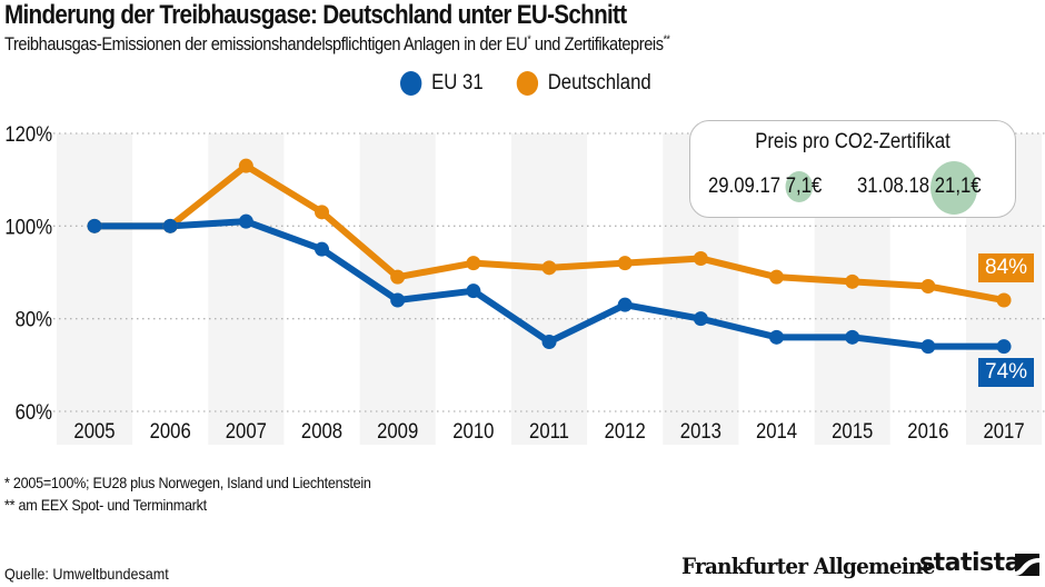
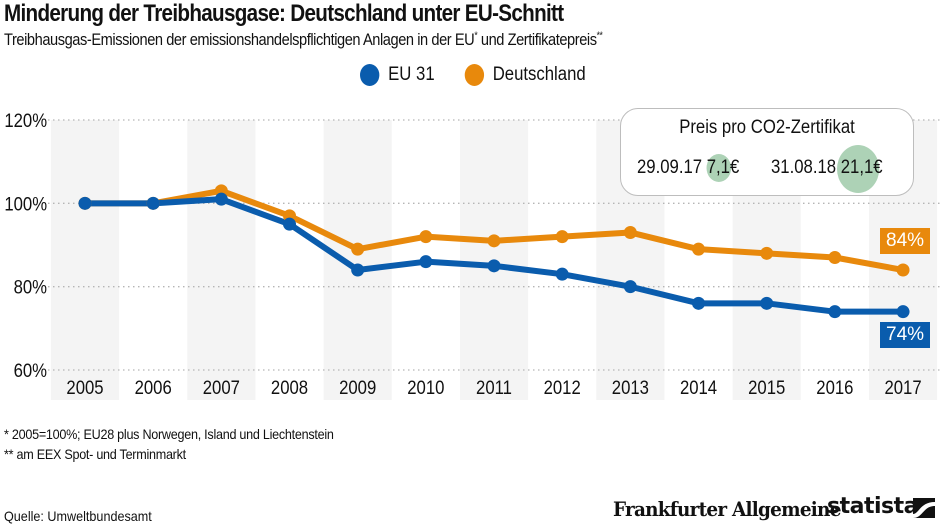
Deutschland/2007: 113% -> 103%
Deutschland/2008: 103% -> 97%
EU 31/2011: 75% -> 85%
